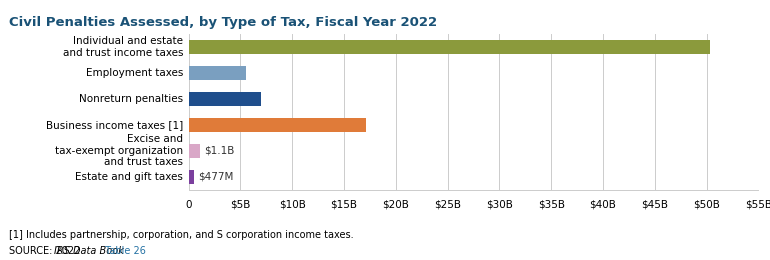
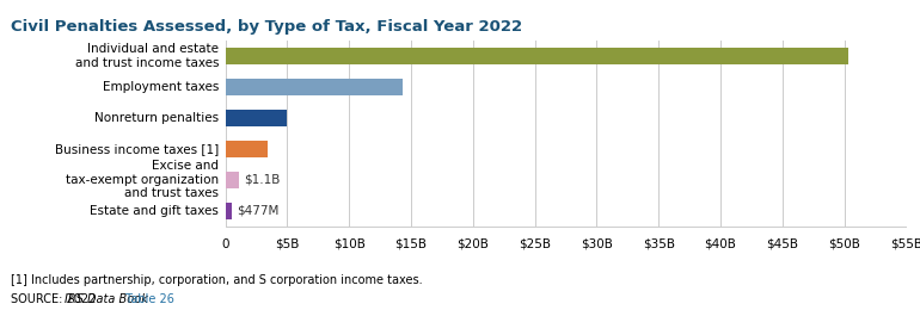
Employment taxes: $5.5B -> $14.3B
Nonreturn penalties: $7.0B -> $5.0B
Business income taxes [1]: $17.1B -> $3.4B
